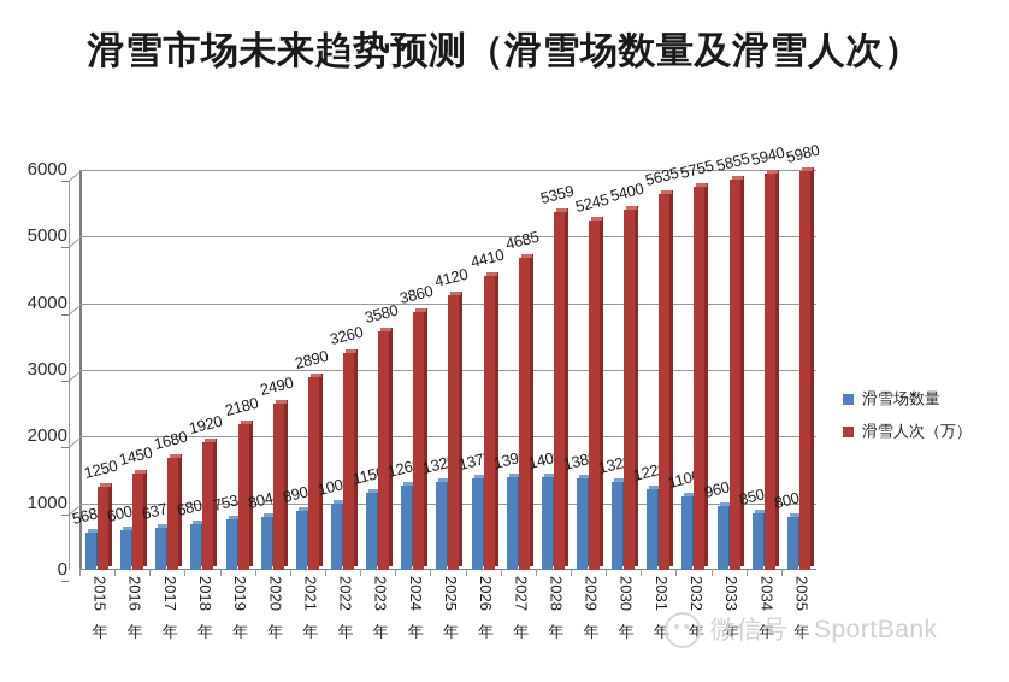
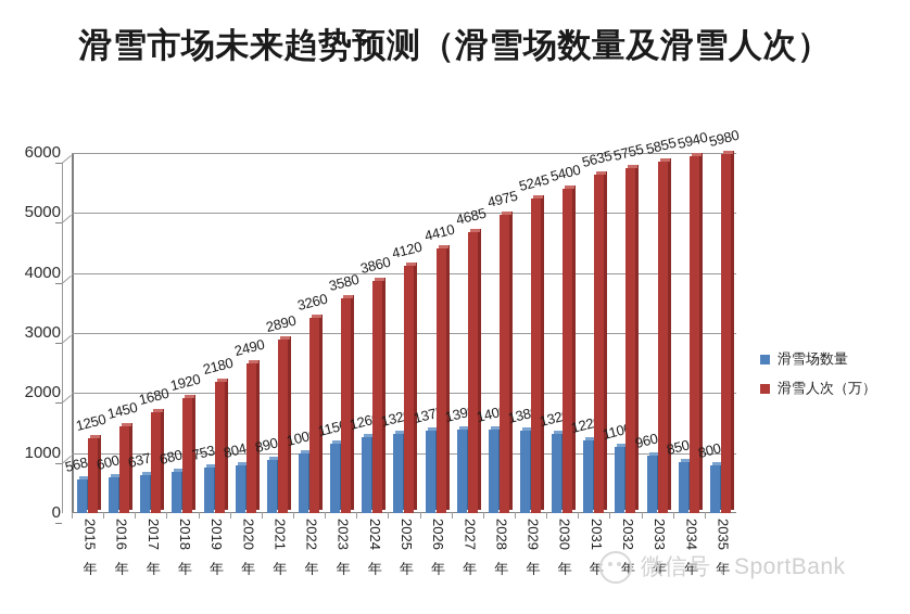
滑雪人次（万）/2028年: 5359 -> 4975
